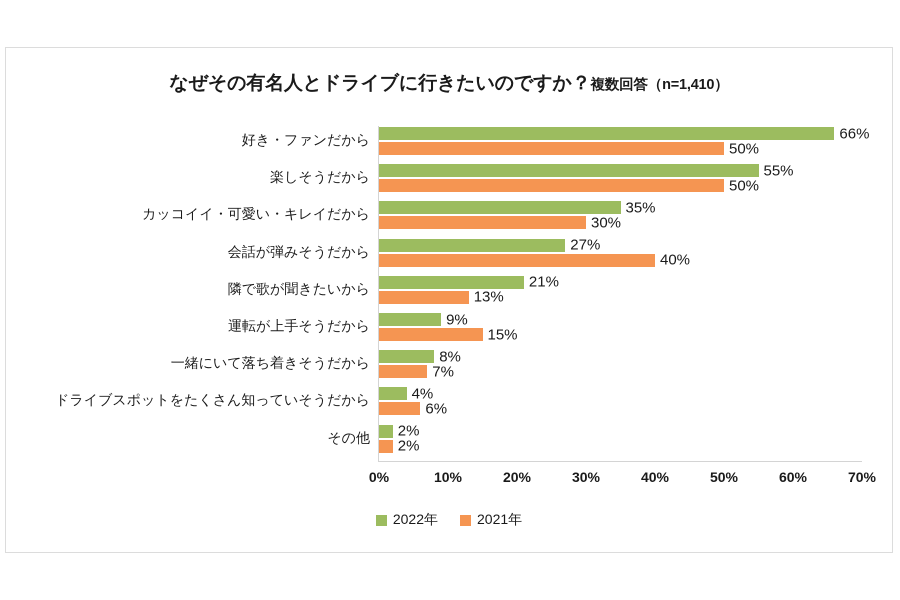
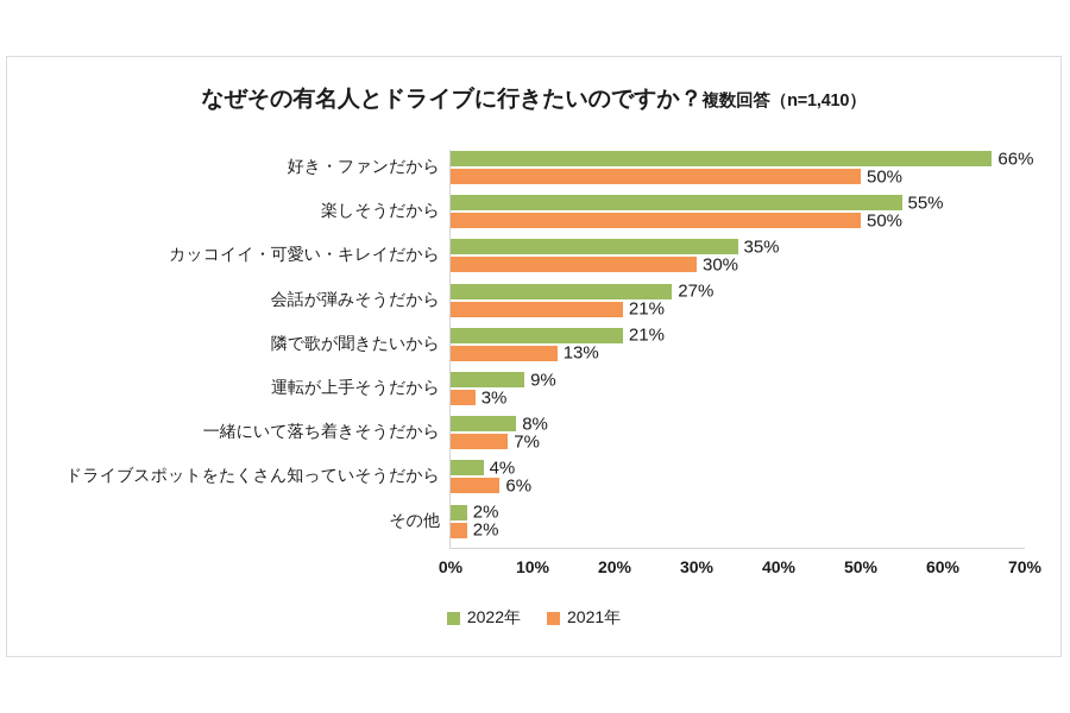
2021年/会話が弾みそうだから: 40% -> 21%
2021年/運転が上手そうだから: 15% -> 3%
